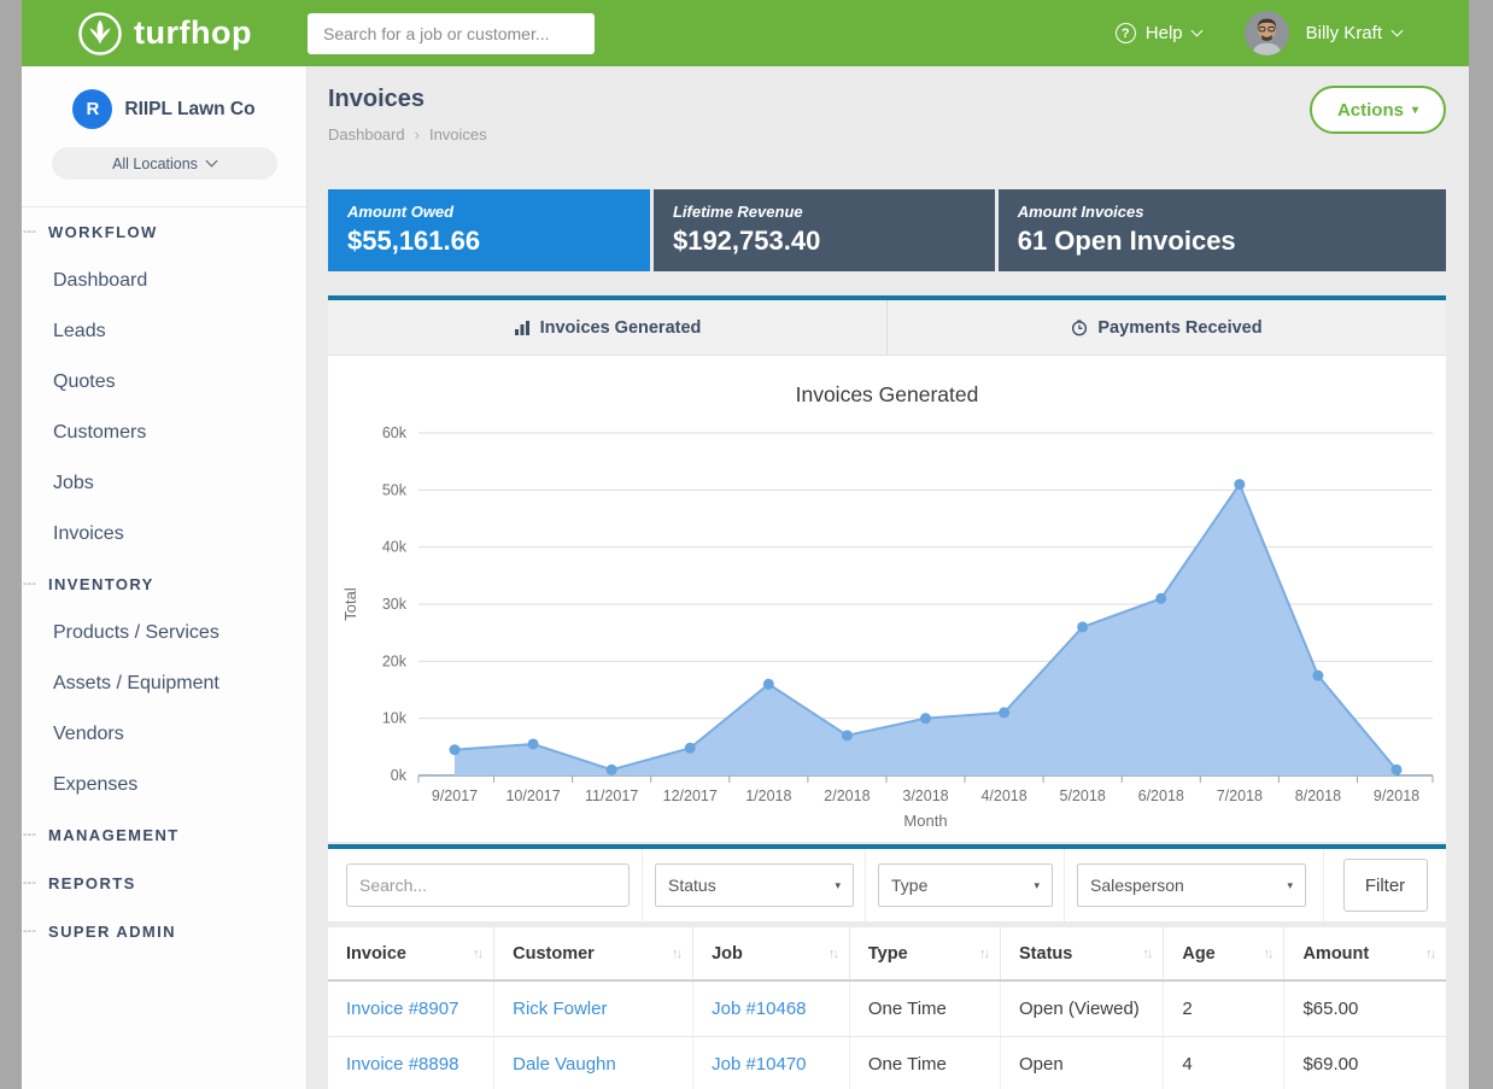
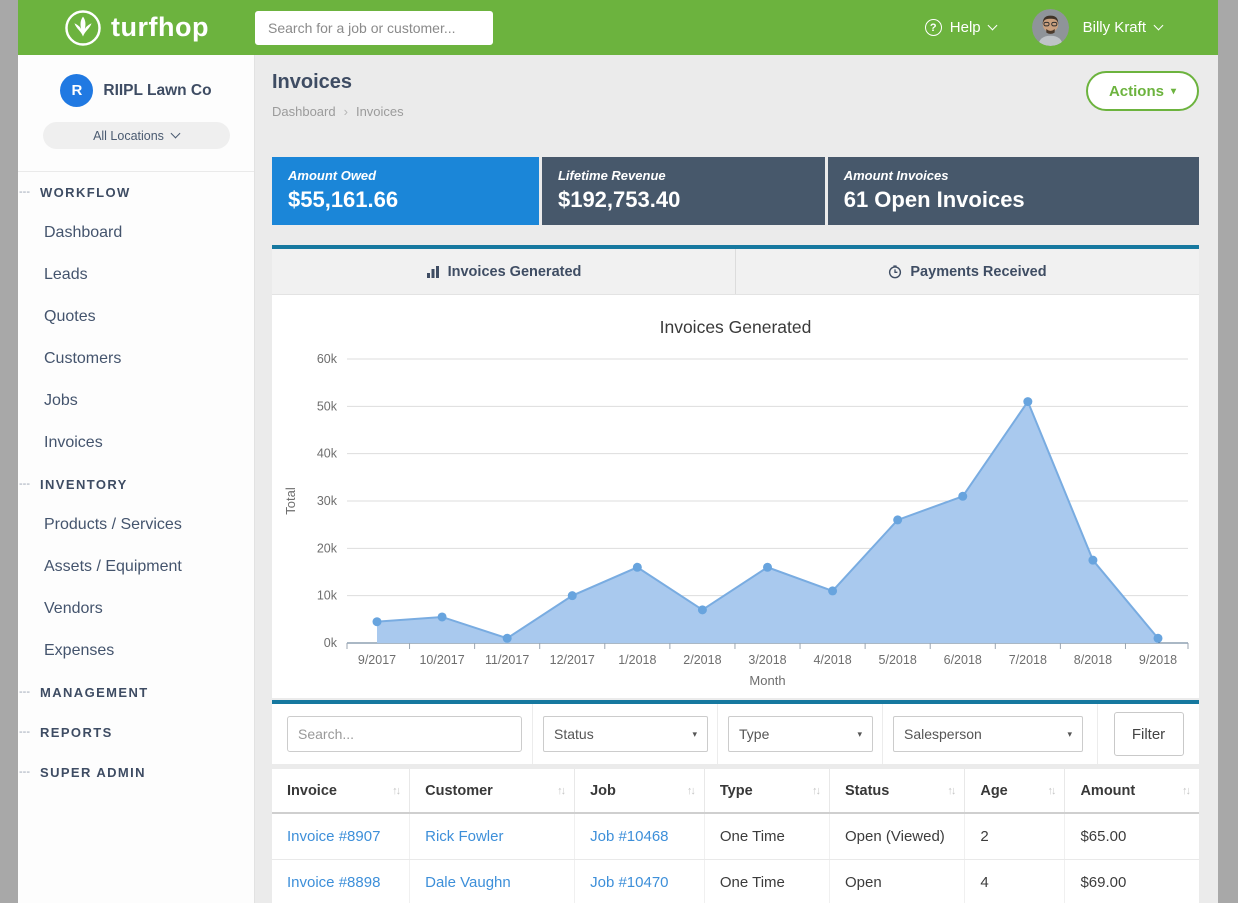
12/2017: 5k -> 10k
3/2018: 10k -> 16k
